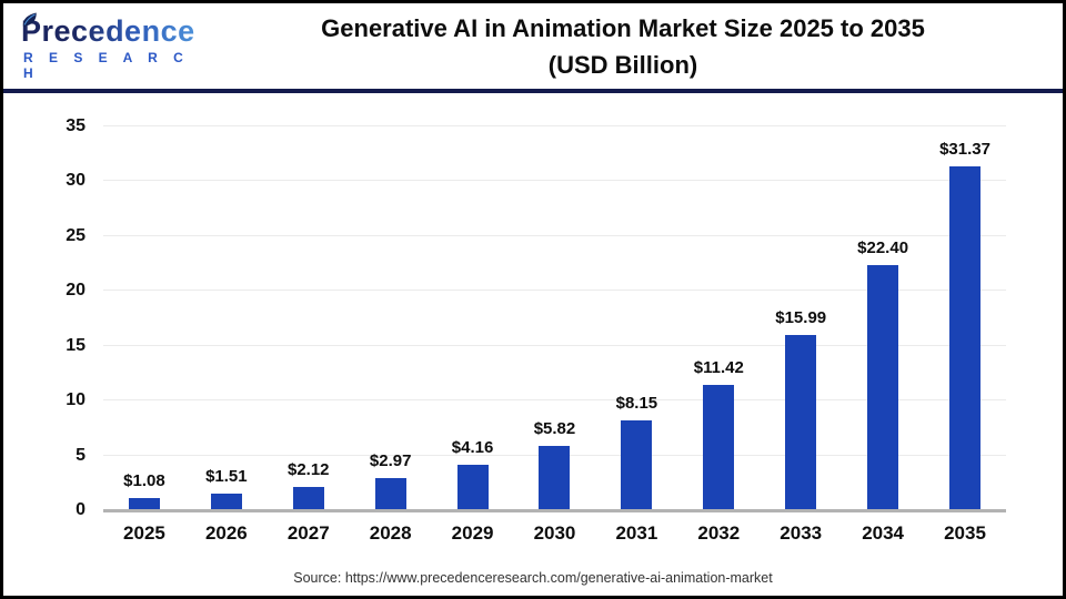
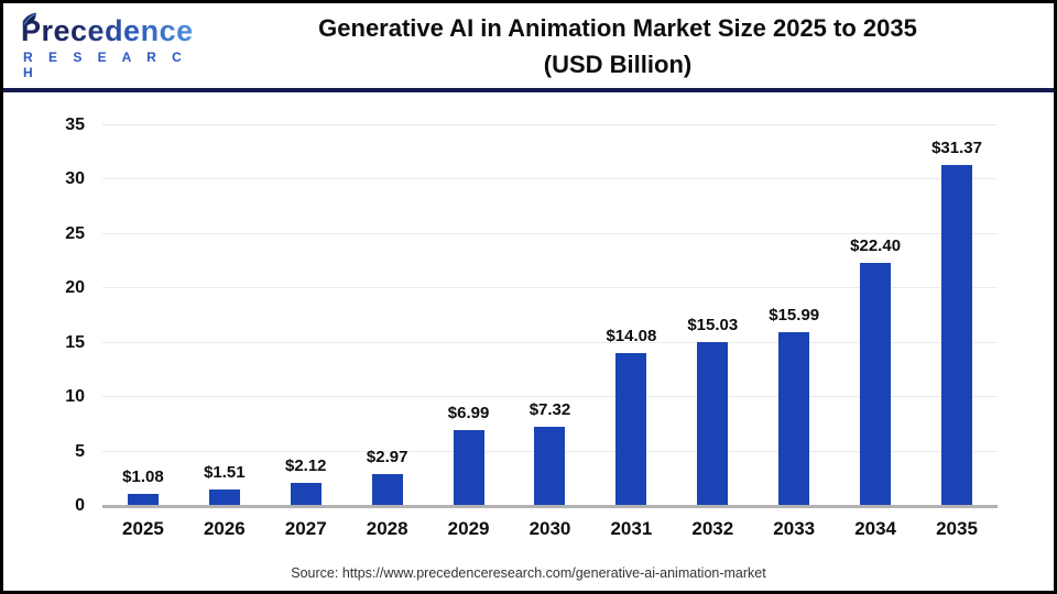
2029: $4.16 -> $6.99
2030: $5.82 -> $7.32
2031: $8.15 -> $14.08
2032: $11.42 -> $15.03
